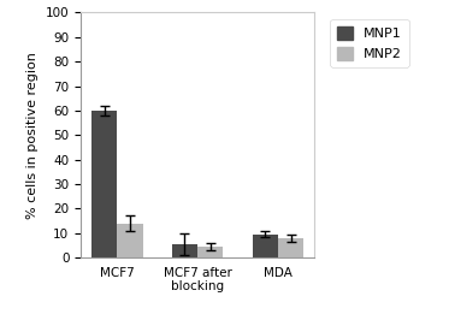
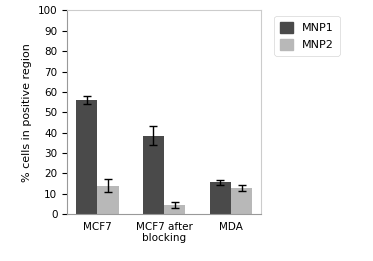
MNP1/MCF7: 60.0 -> 56.0
MNP1/MCF7 after blocking: 5.5 -> 38.5
MNP1/MDA: 9.5 -> 15.5
MNP2/MDA: 8.0 -> 13.0
